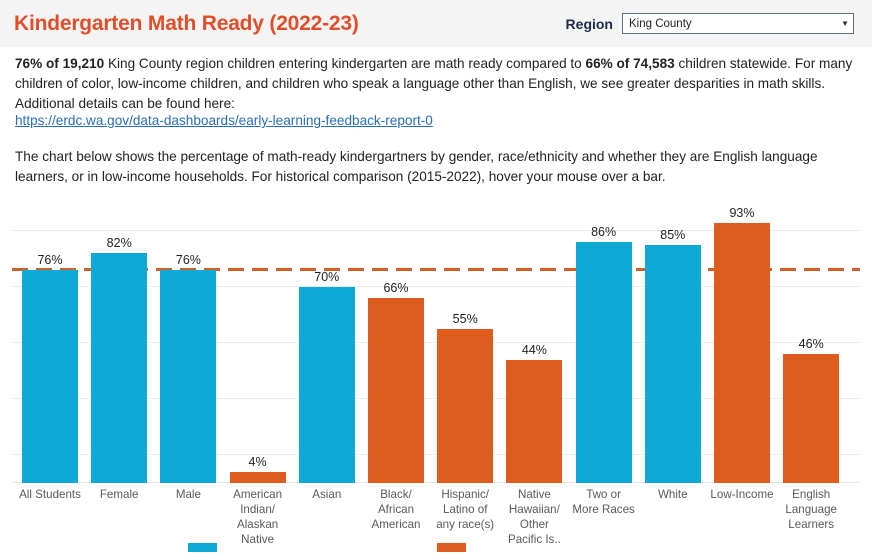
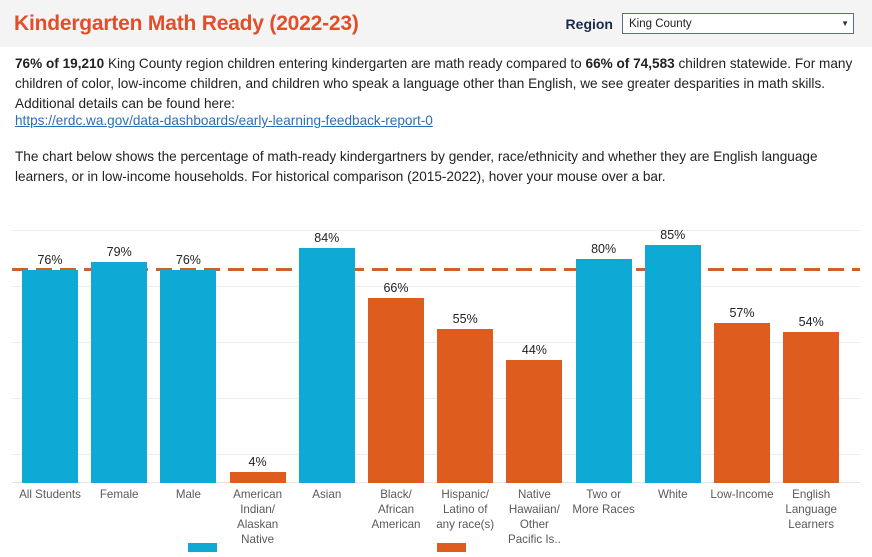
Female: 82% -> 79%
Asian: 70% -> 84%
Two or More Races: 86% -> 80%
Low-Income: 93% -> 57%
English Language Learners: 46% -> 54%
